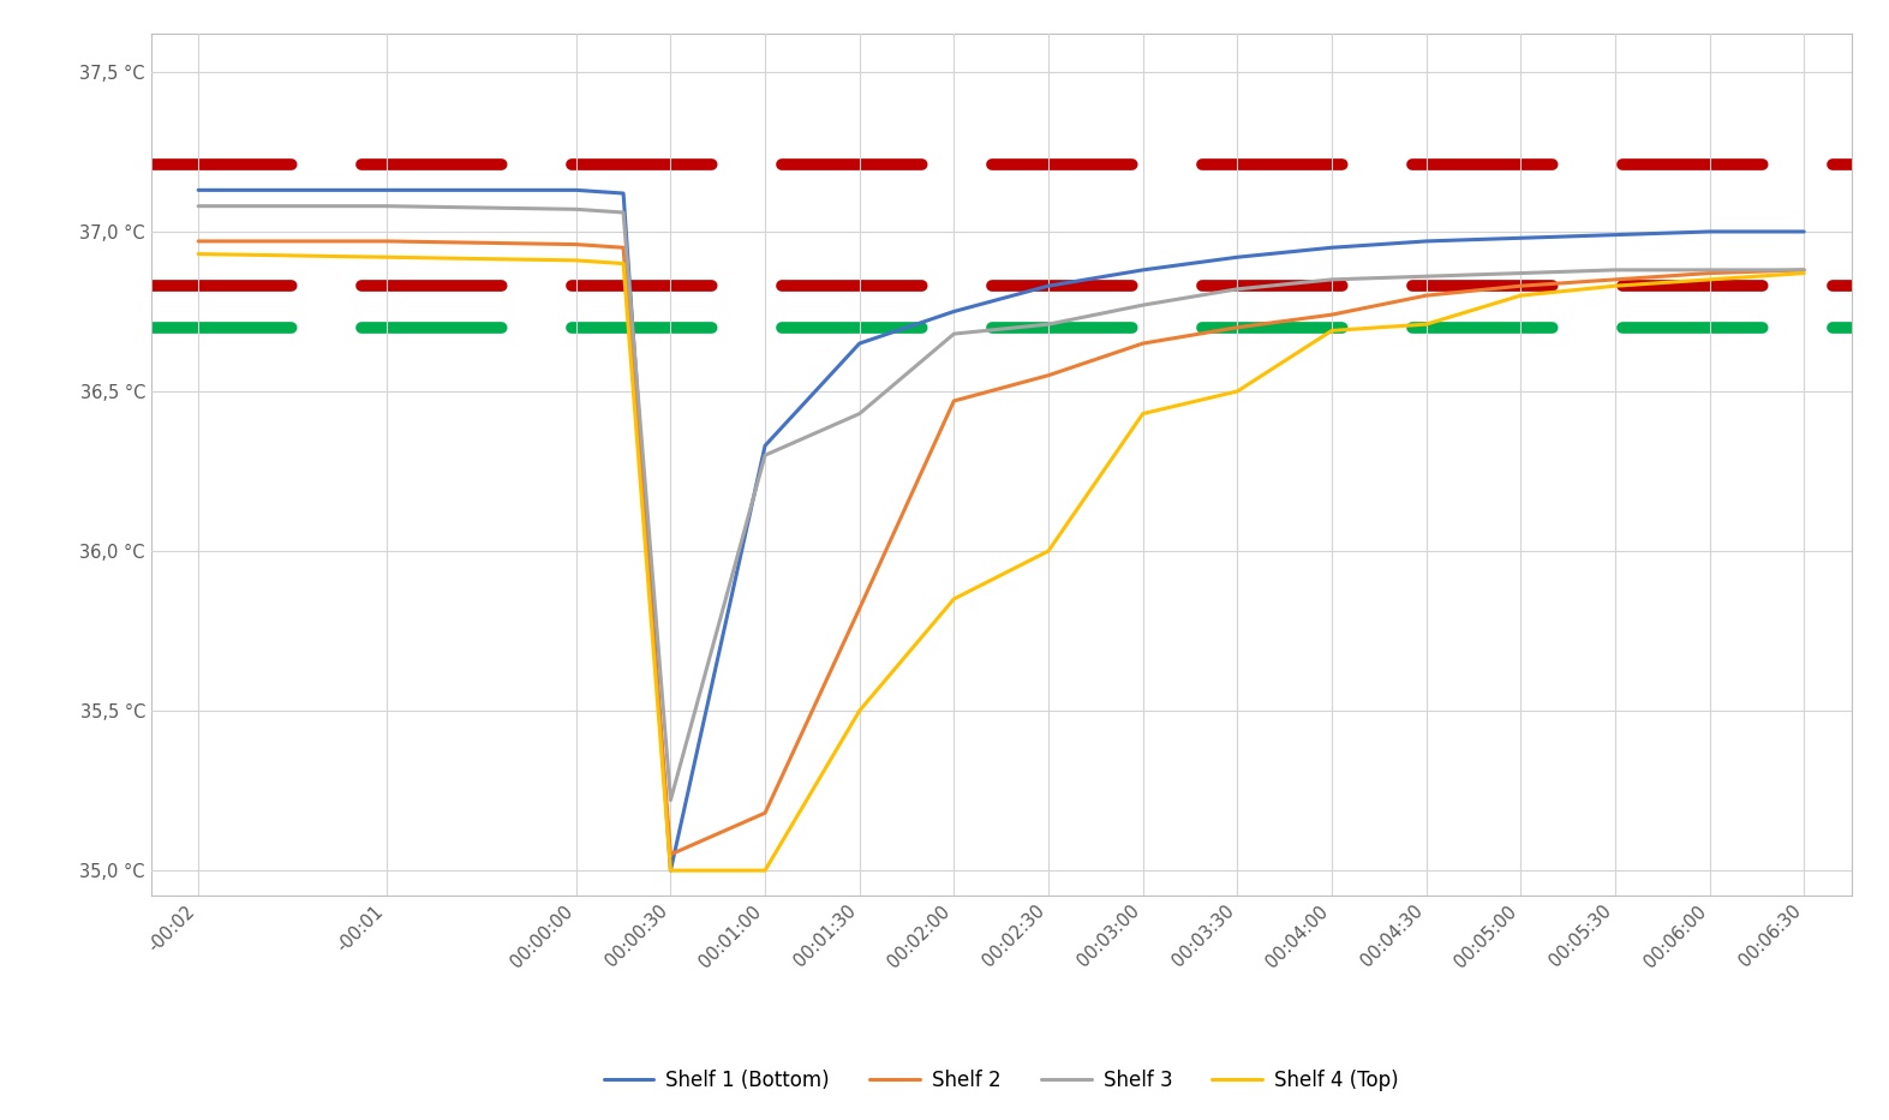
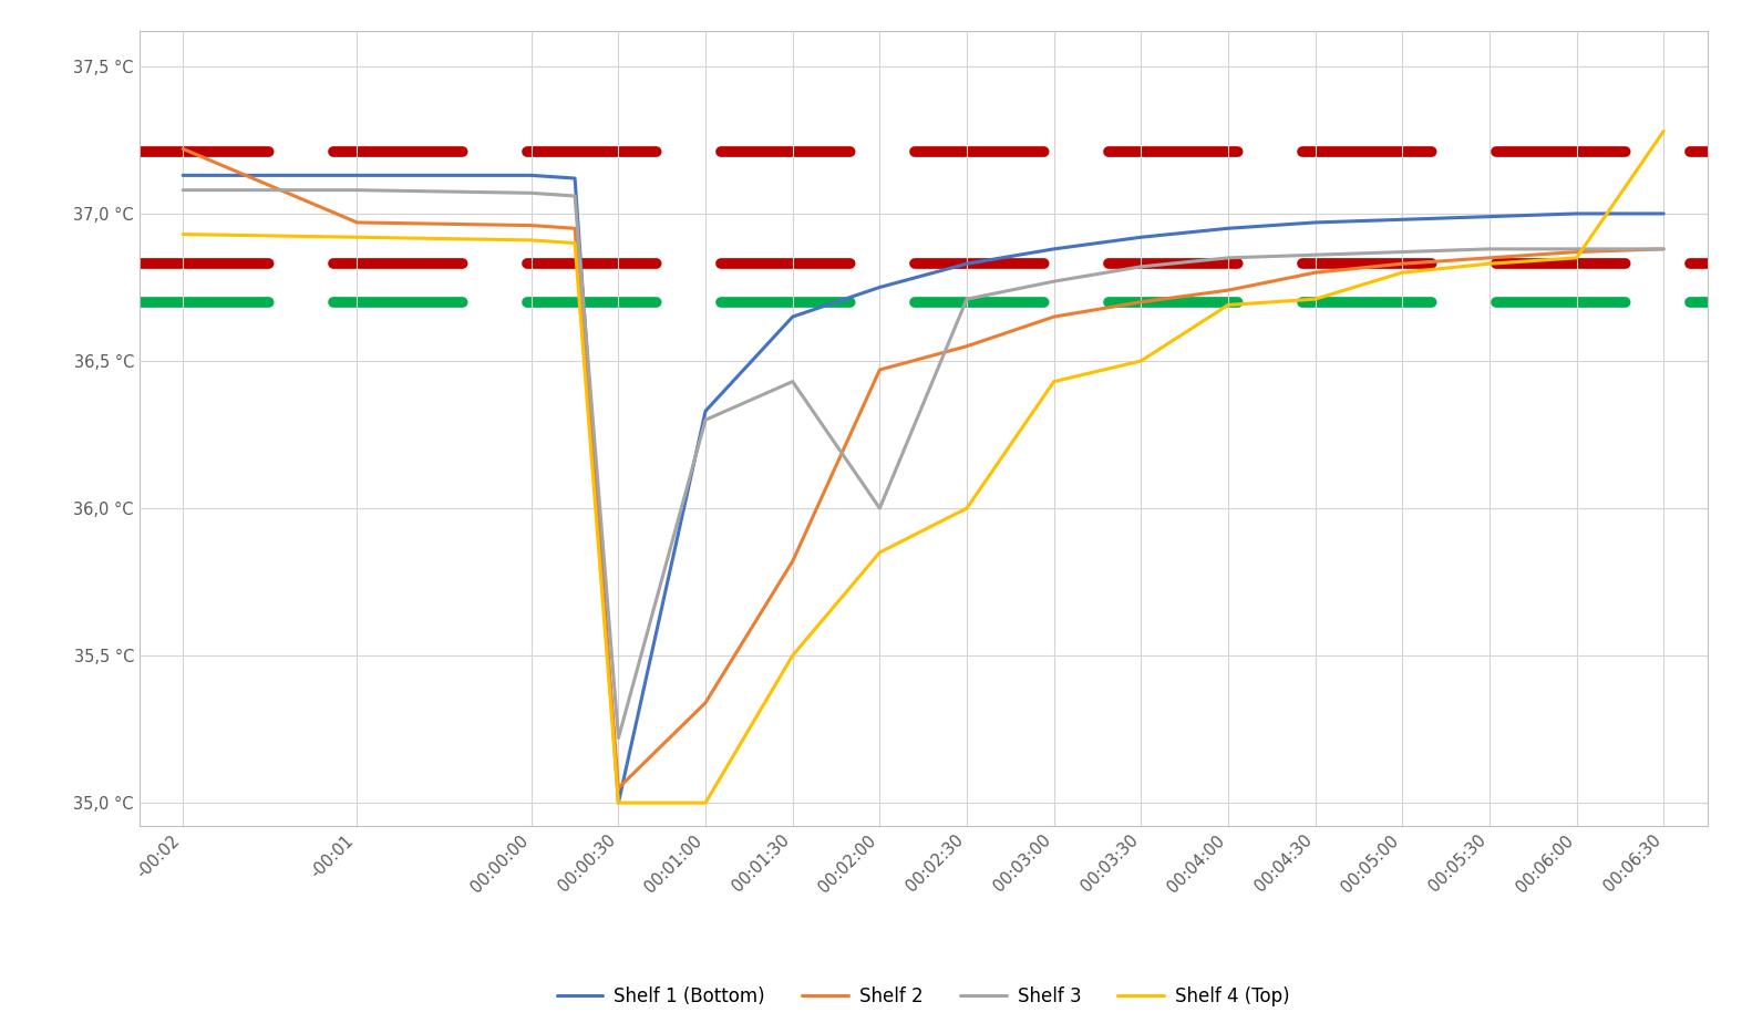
Shelf 2/-00:02: 36,97 °C -> 37,22 °C
Shelf 2/00:01:00: 35,18 °C -> 35,34 °C
Shelf 3/00:02:00: 36,68 °C -> 36,00 °C
Shelf 4 (Top)/00:06:30: 36,87 °C -> 37,28 °C
